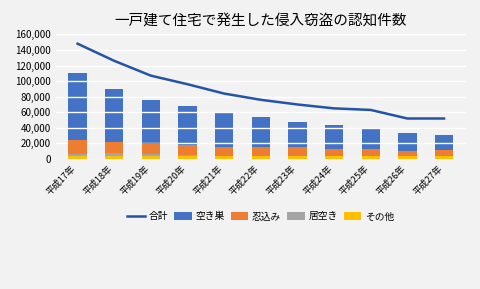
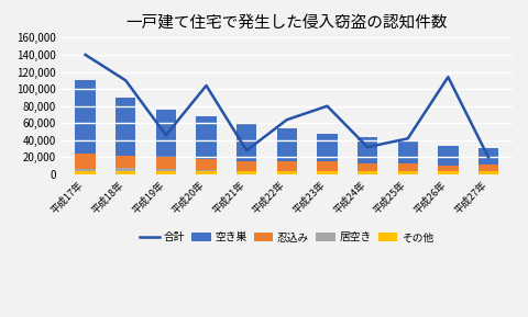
合計/平成17年: 148,000 -> 140,000
合計/平成18年: 126,000 -> 110,000
合計/平成19年: 107,000 -> 46,000
合計/平成20年: 96,000 -> 104,000
合計/平成21年: 84,000 -> 28,000
合計/平成22年: 76,000 -> 64,000
合計/平成23年: 70,000 -> 80,000
合計/平成24年: 65,000 -> 32,000
合計/平成25年: 63,000 -> 42,000
合計/平成26年: 52,000 -> 114,000
合計/平成27年: 52,000 -> 20,000
